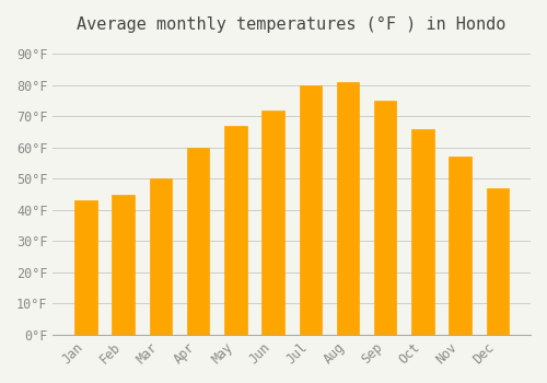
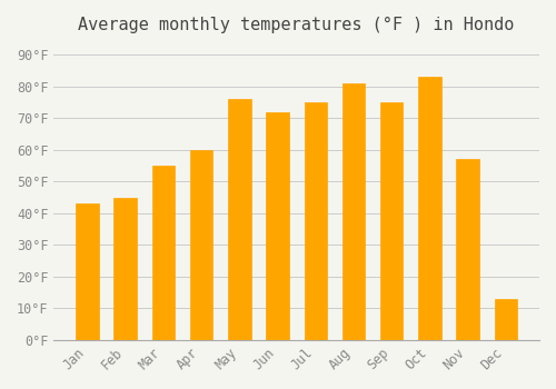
Mar: 50°F -> 55°F
May: 67°F -> 76°F
Jul: 80°F -> 75°F
Oct: 66°F -> 83°F
Dec: 47°F -> 13°F
